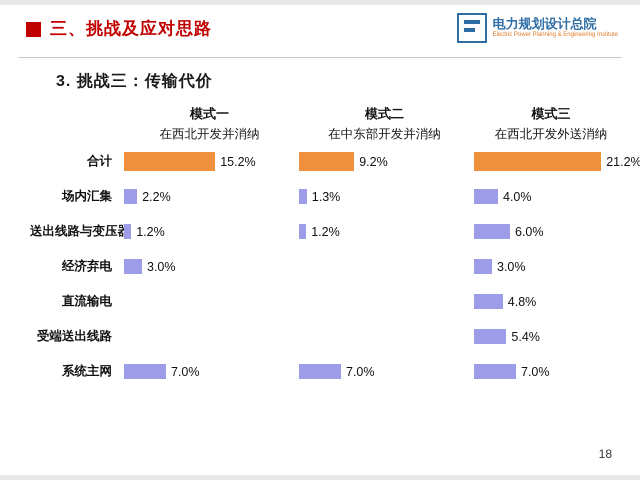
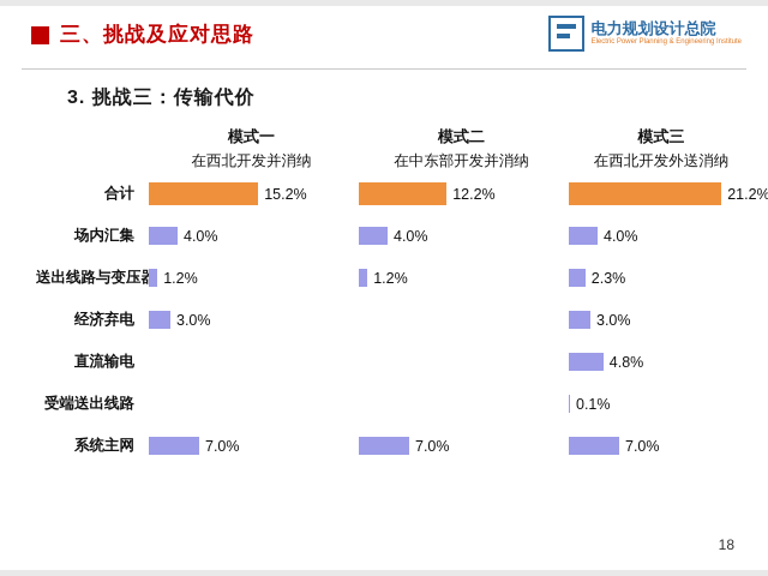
模式二/合计: 9.2% -> 12.2%
模式一/场内汇集: 2.2% -> 4.0%
模式二/场内汇集: 1.3% -> 4.0%
模式三/送出线路与变压器: 6.0% -> 2.3%
模式三/受端送出线路: 5.4% -> 0.1%
